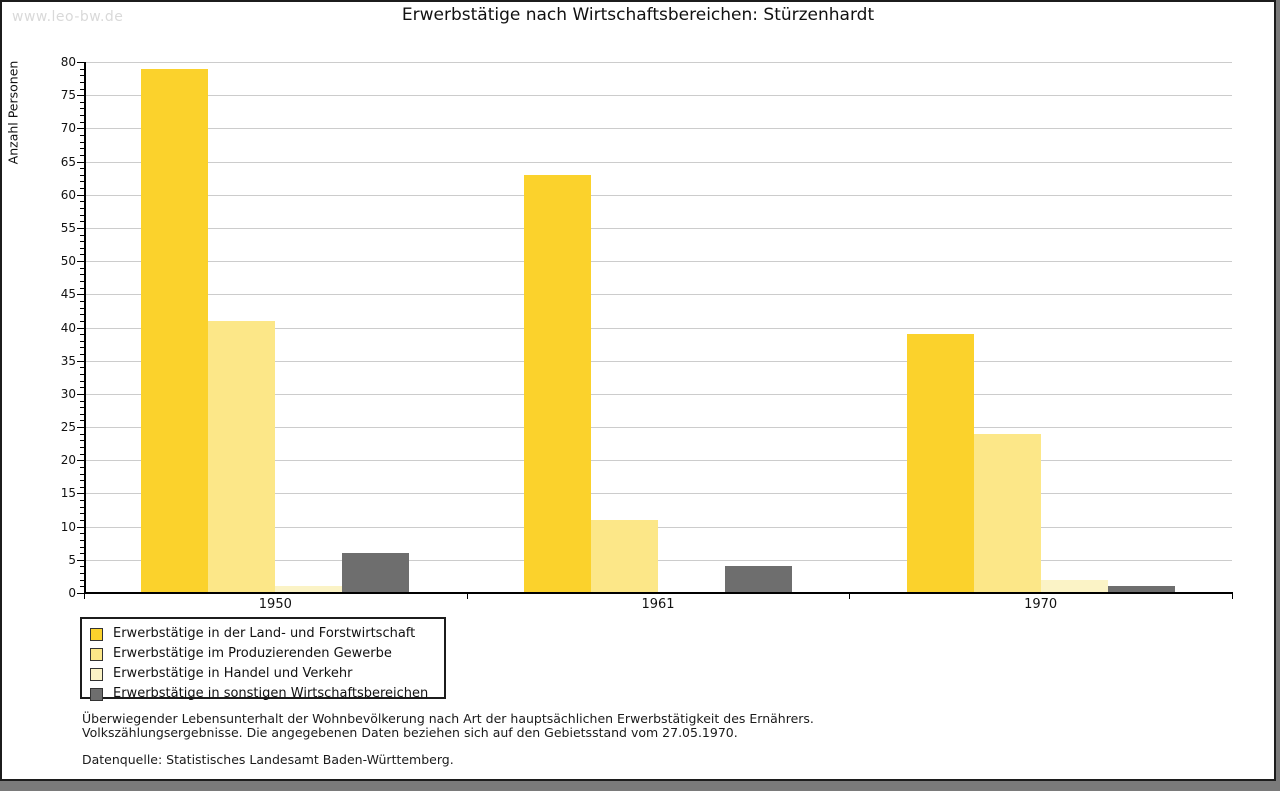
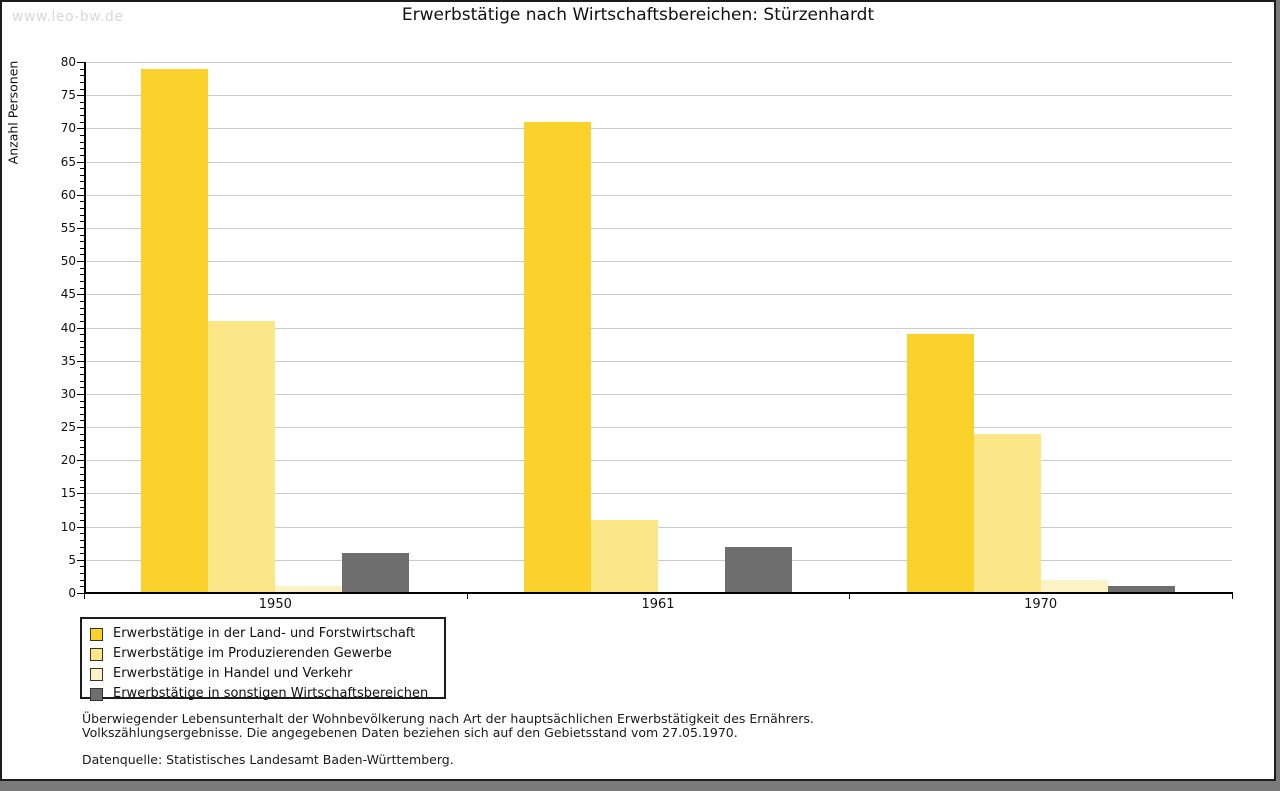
Erwerbstätige in der Land- und Forstwirtschaft/1961: 63 -> 71
Erwerbstätige in sonstigen Wirtschaftsbereichen/1961: 4 -> 7
